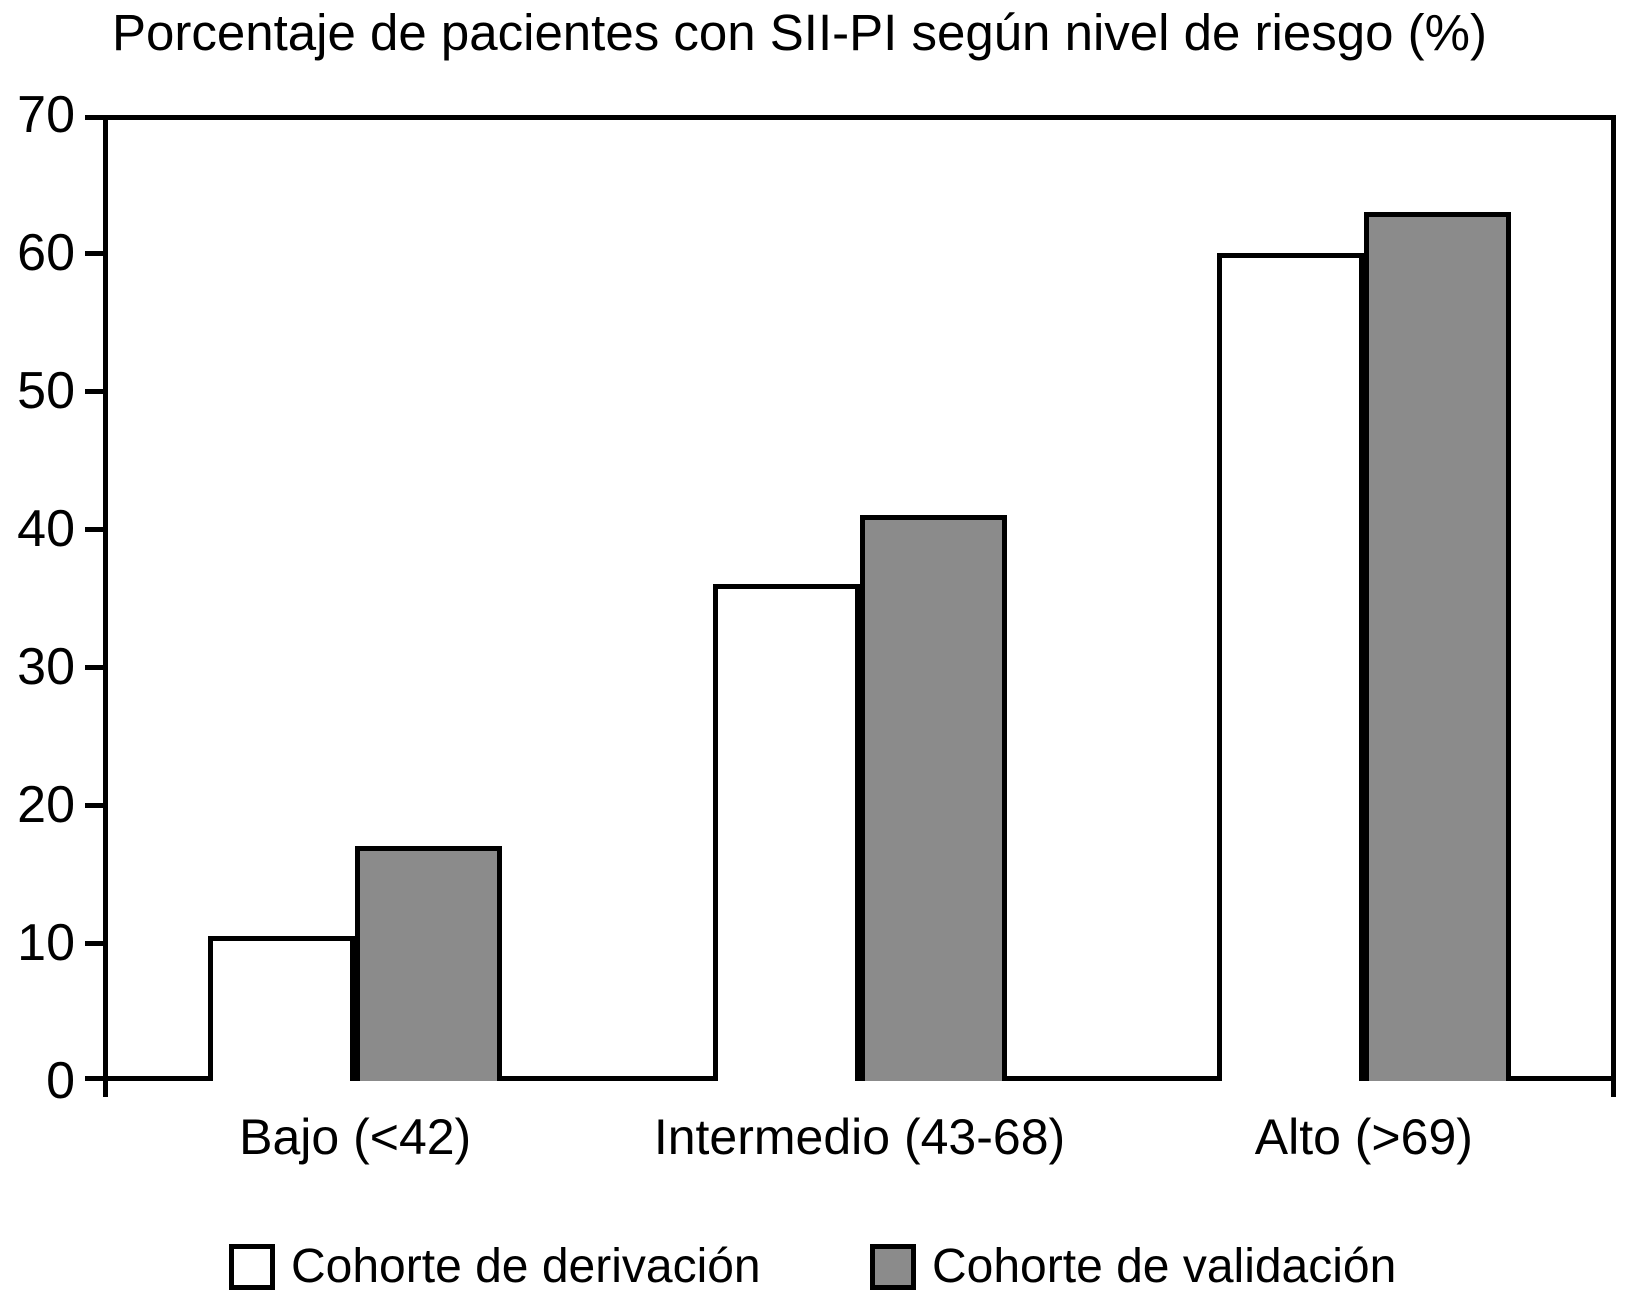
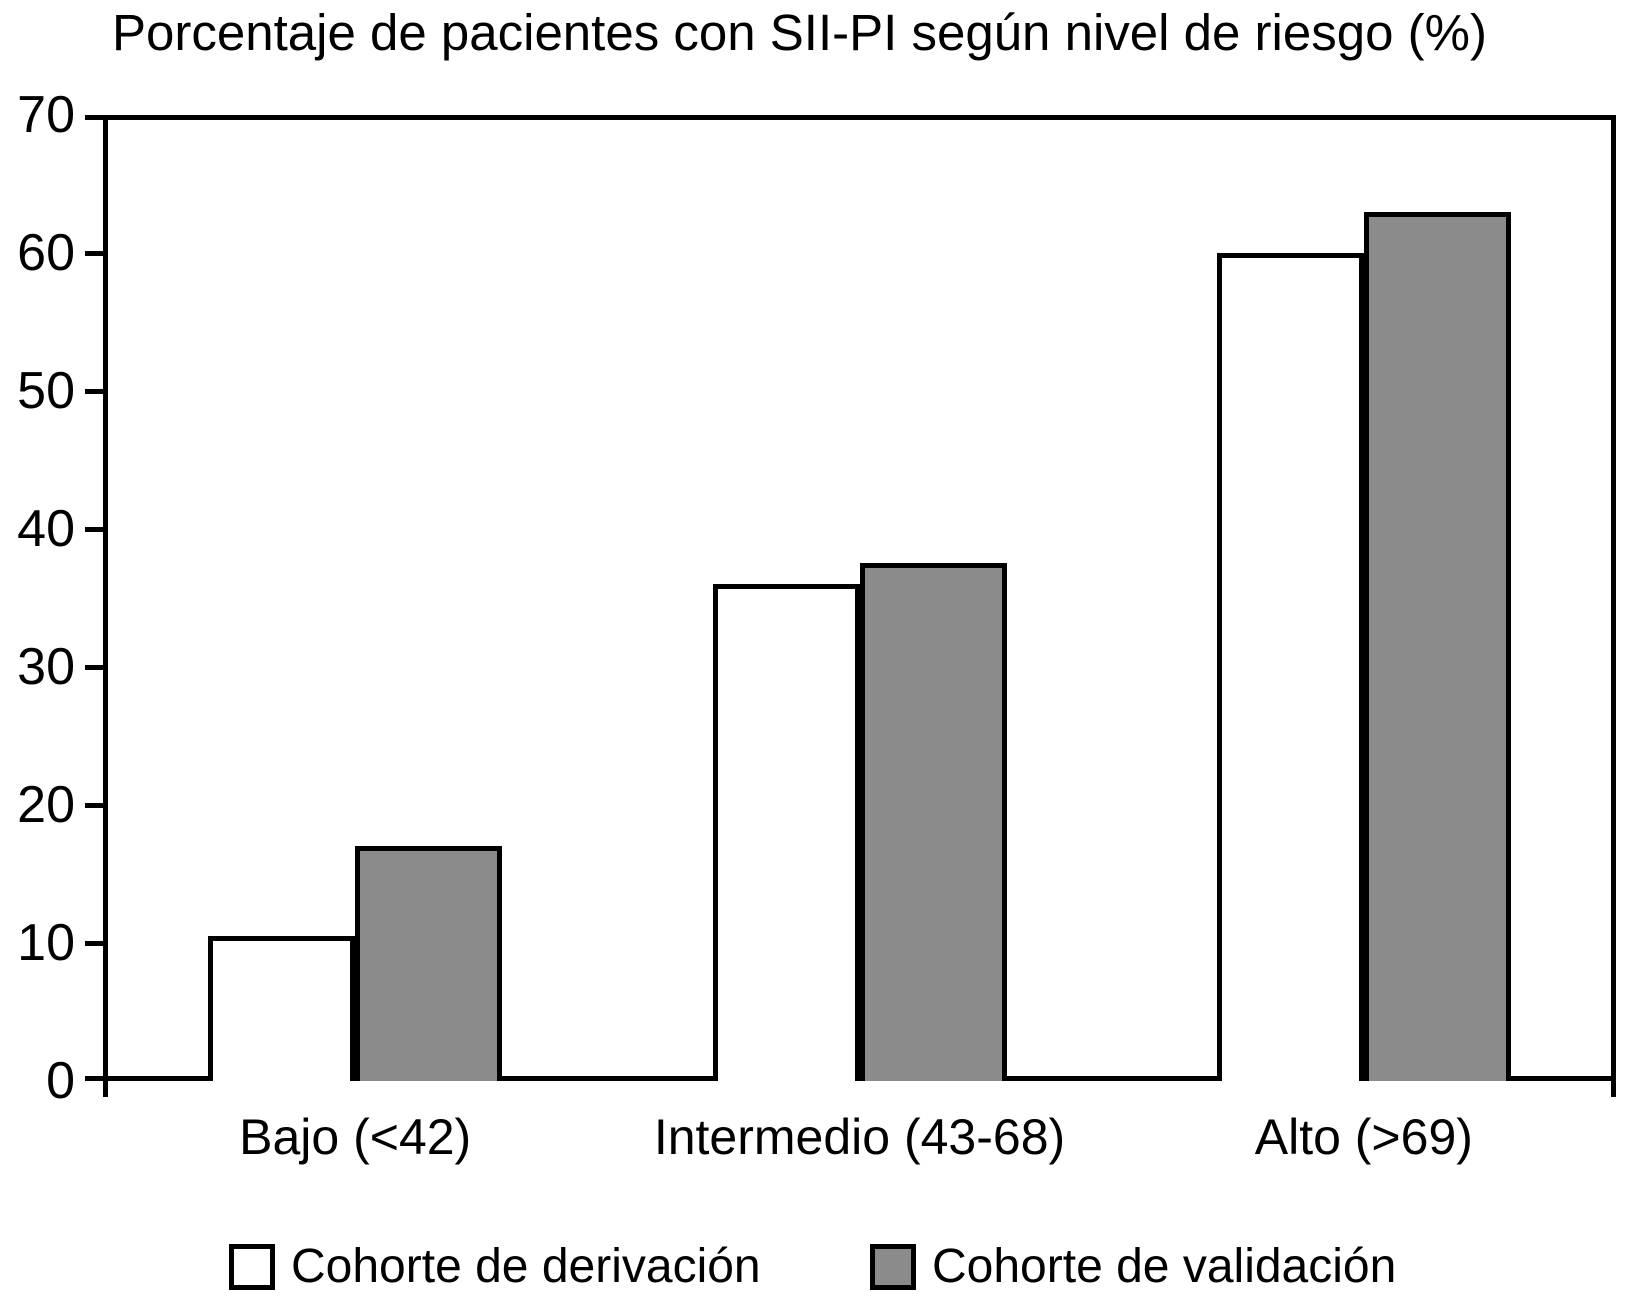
Cohorte de validación/Intermedio (43-68): 41.0 -> 37.5
